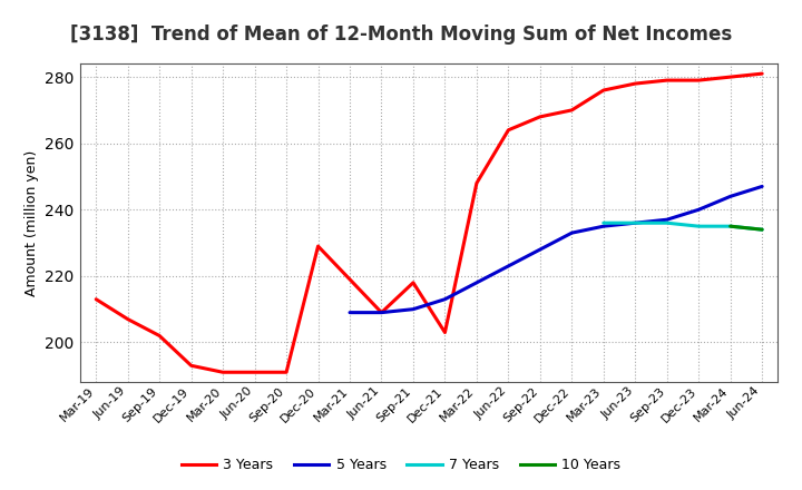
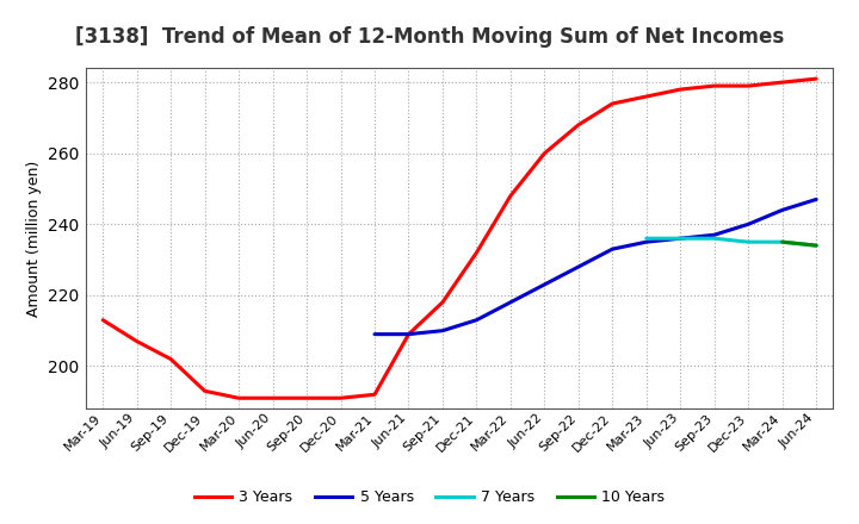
3 Years/Dec-20: 229 -> 191
3 Years/Mar-21: 219 -> 192
3 Years/Dec-21: 203 -> 232
3 Years/Jun-22: 264 -> 260
3 Years/Dec-22: 270 -> 274
